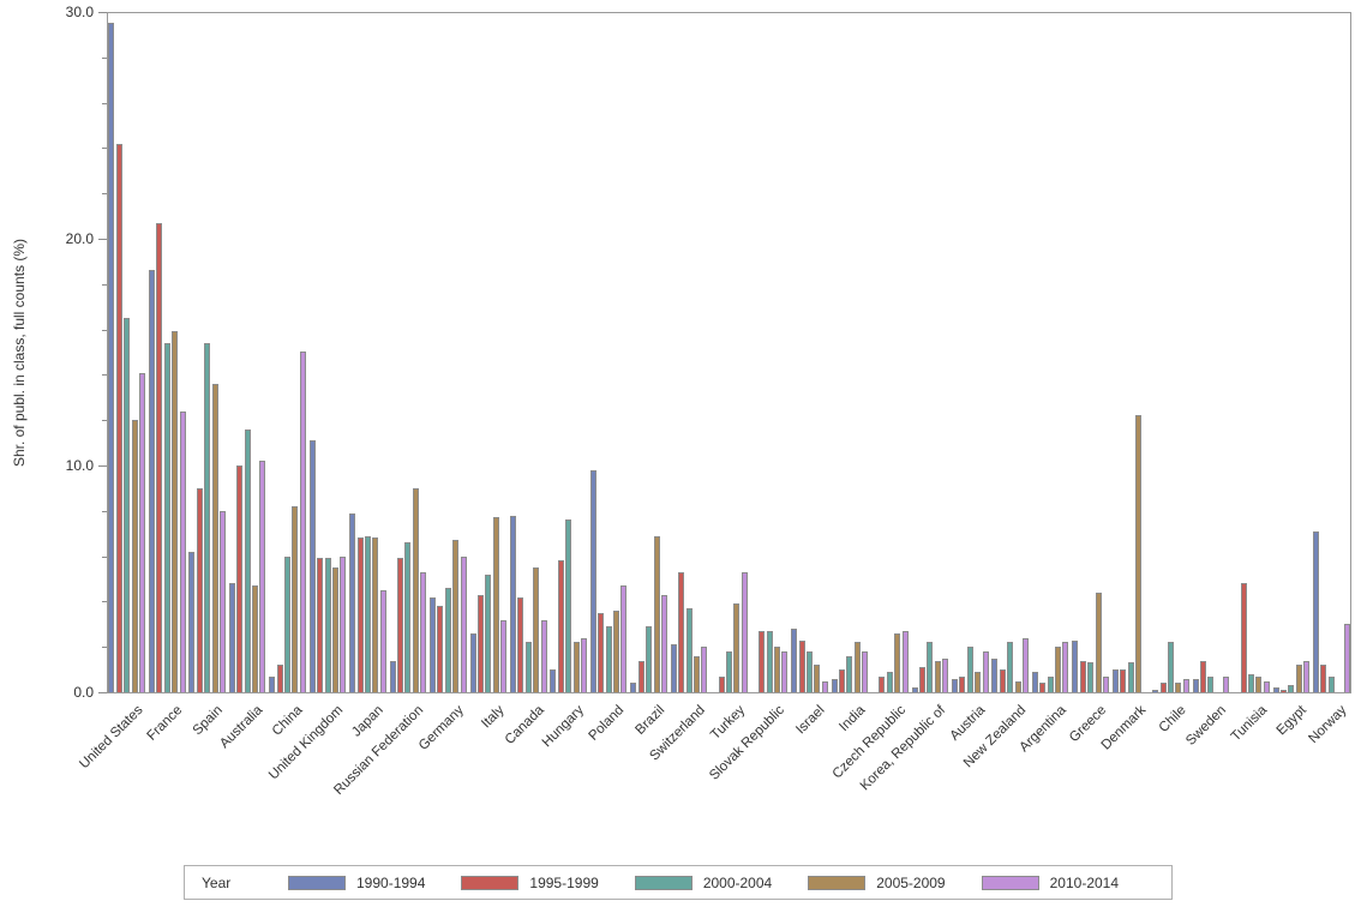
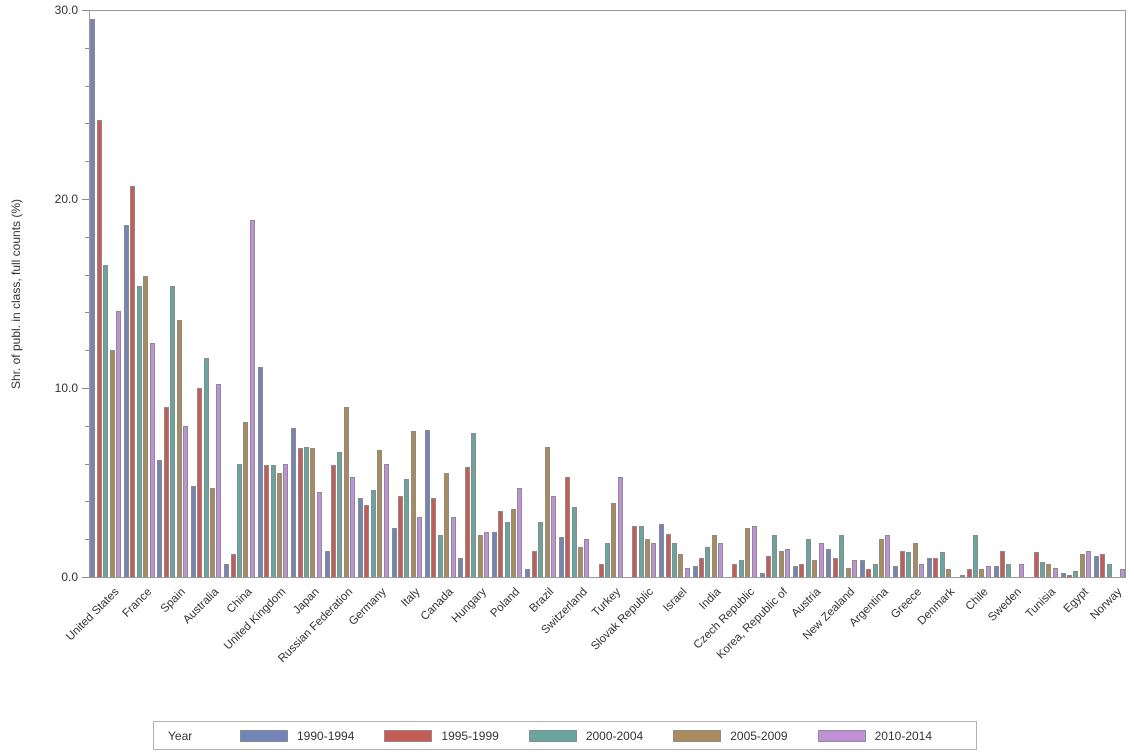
2010-2014/China: 15.0 -> 18.9
1990-1994/Poland: 9.8 -> 2.4
2010-2014/New Zealand: 2.4 -> 0.9
1990-1994/Greece: 2.3 -> 0.6
2005-2009/Greece: 4.4 -> 1.8
2005-2009/Denmark: 12.2 -> 0.4
1995-1999/Tunisia: 4.8 -> 1.3
1990-1994/Norway: 7.1 -> 1.1
2010-2014/Norway: 3.0 -> 0.4
